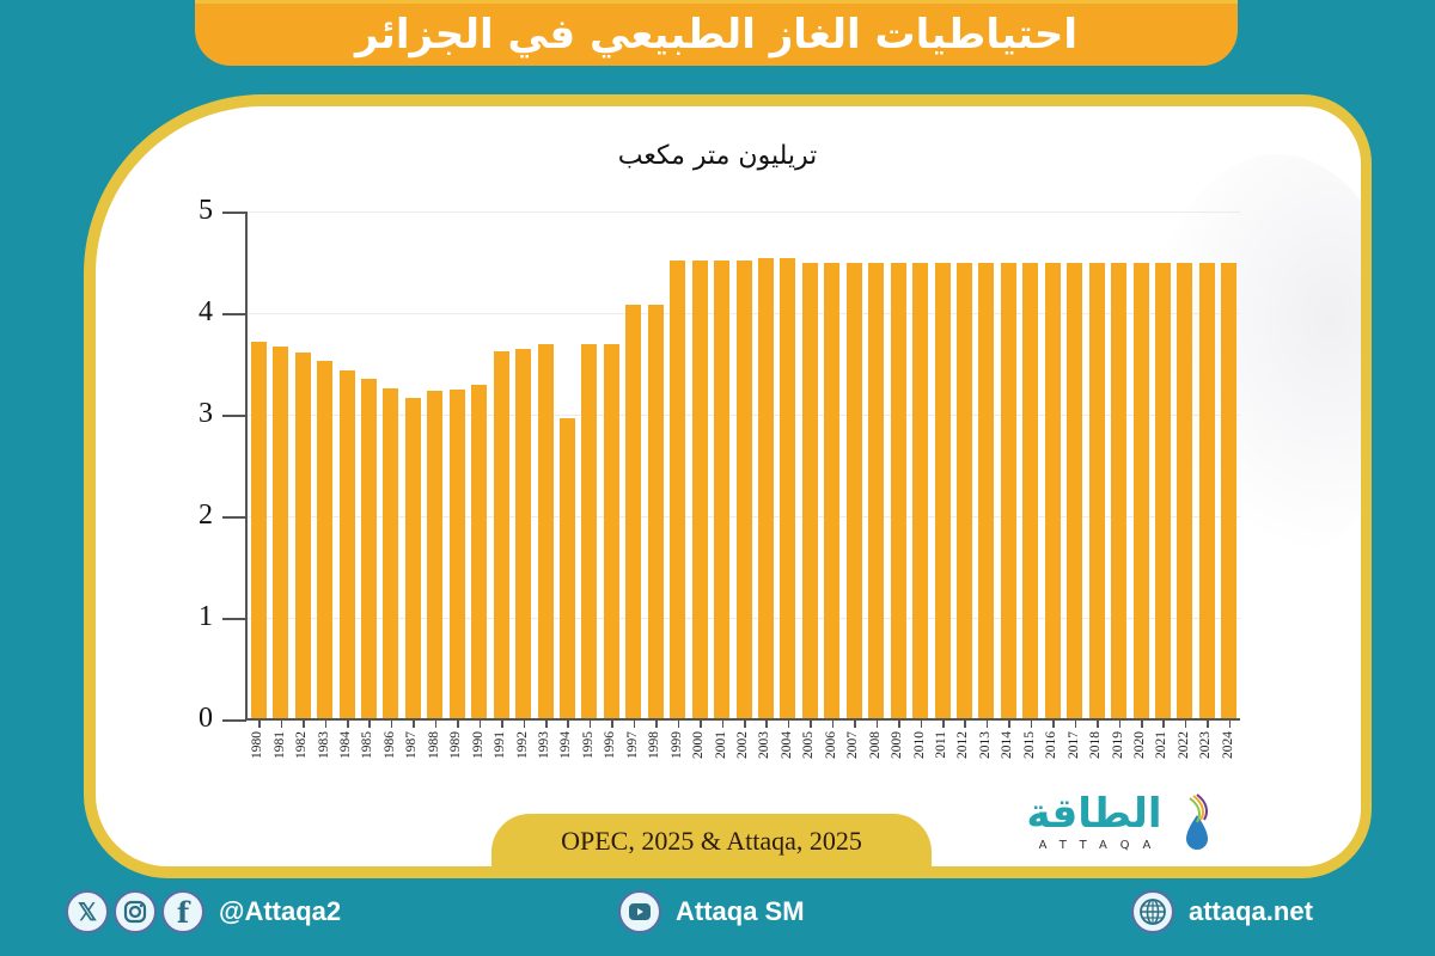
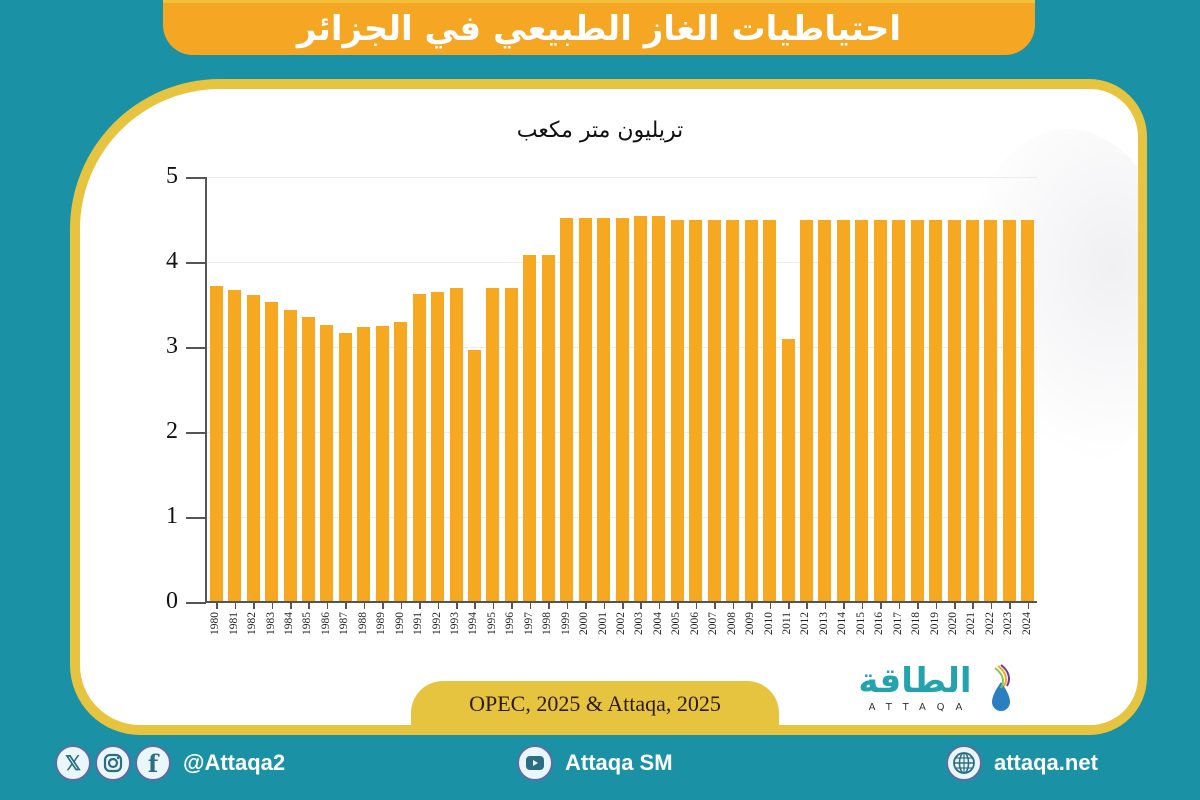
2011: 4.5 -> 3.1
